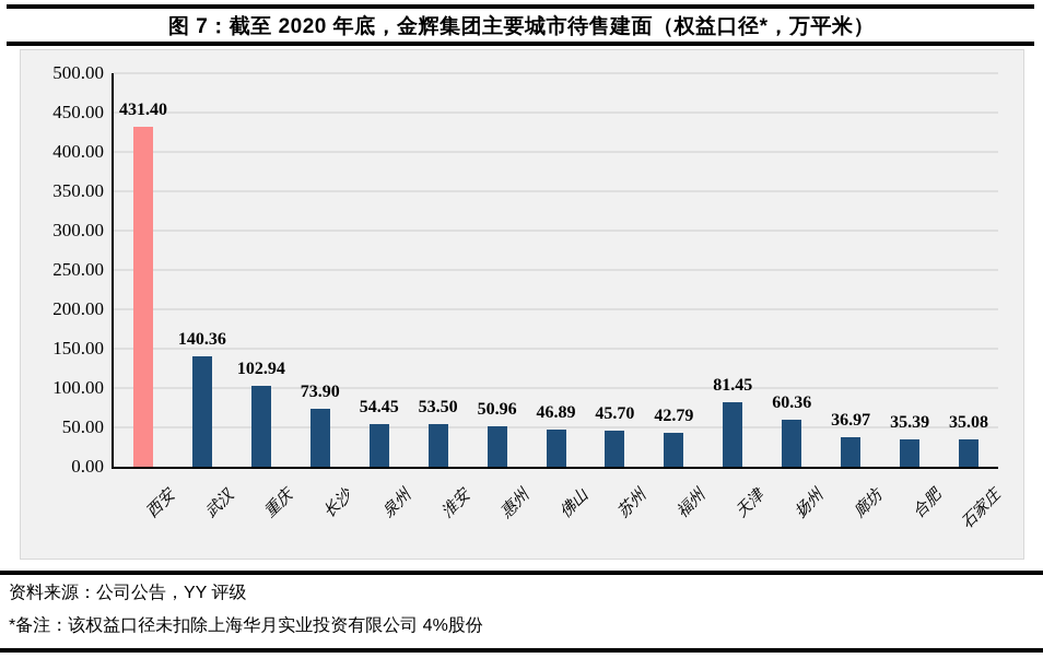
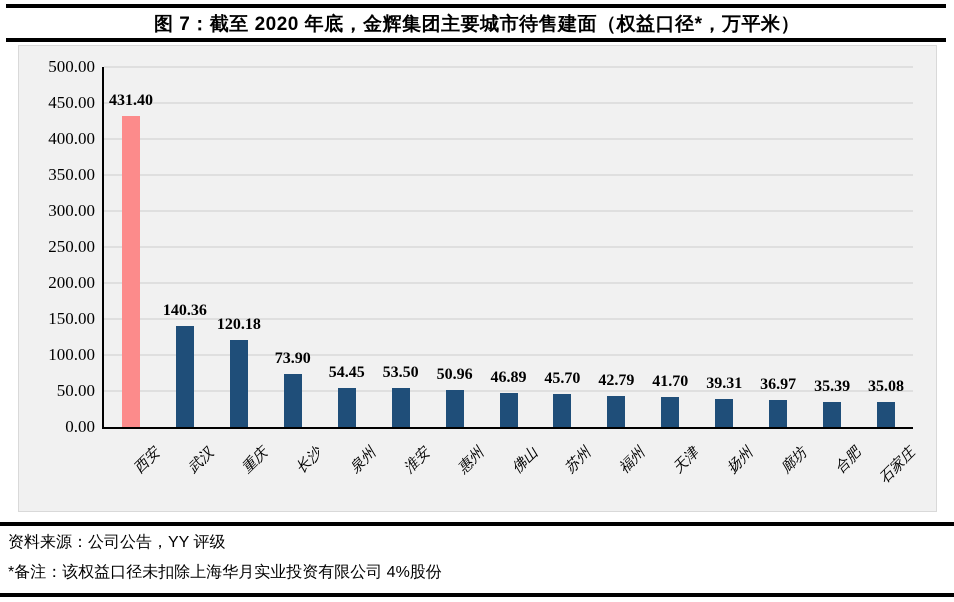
重庆: 102.94 -> 120.18
天津: 81.45 -> 41.70
扬州: 60.36 -> 39.31
